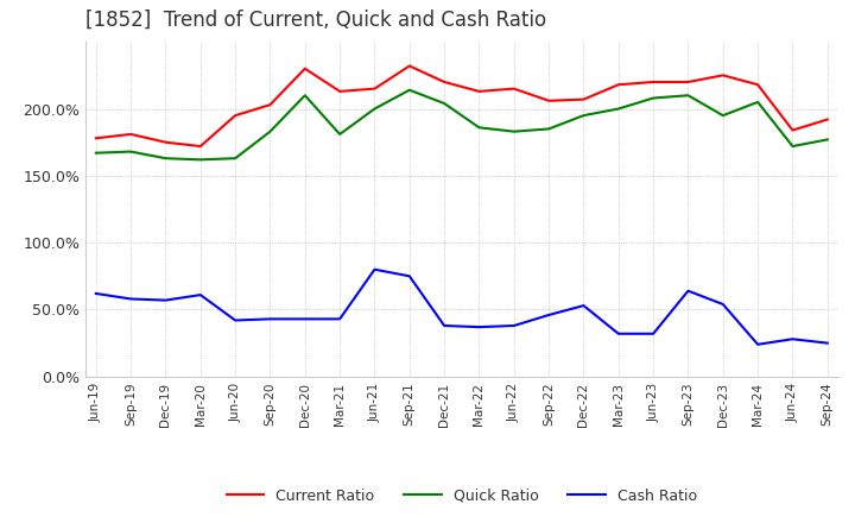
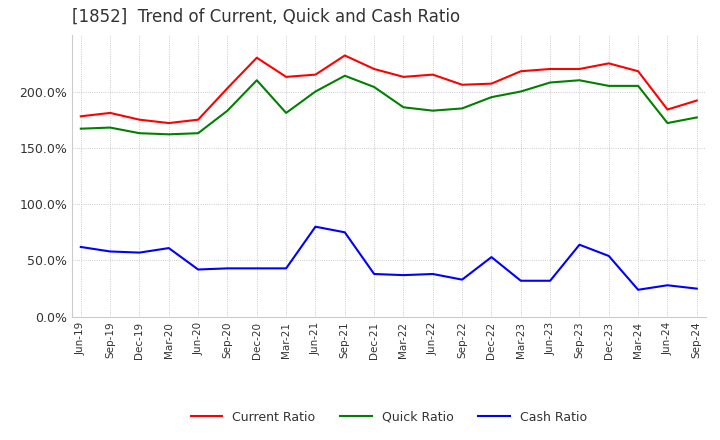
Current Ratio/Jun-20: 195% -> 175%
Cash Ratio/Sep-22: 46% -> 33%
Quick Ratio/Dec-23: 195% -> 205%
